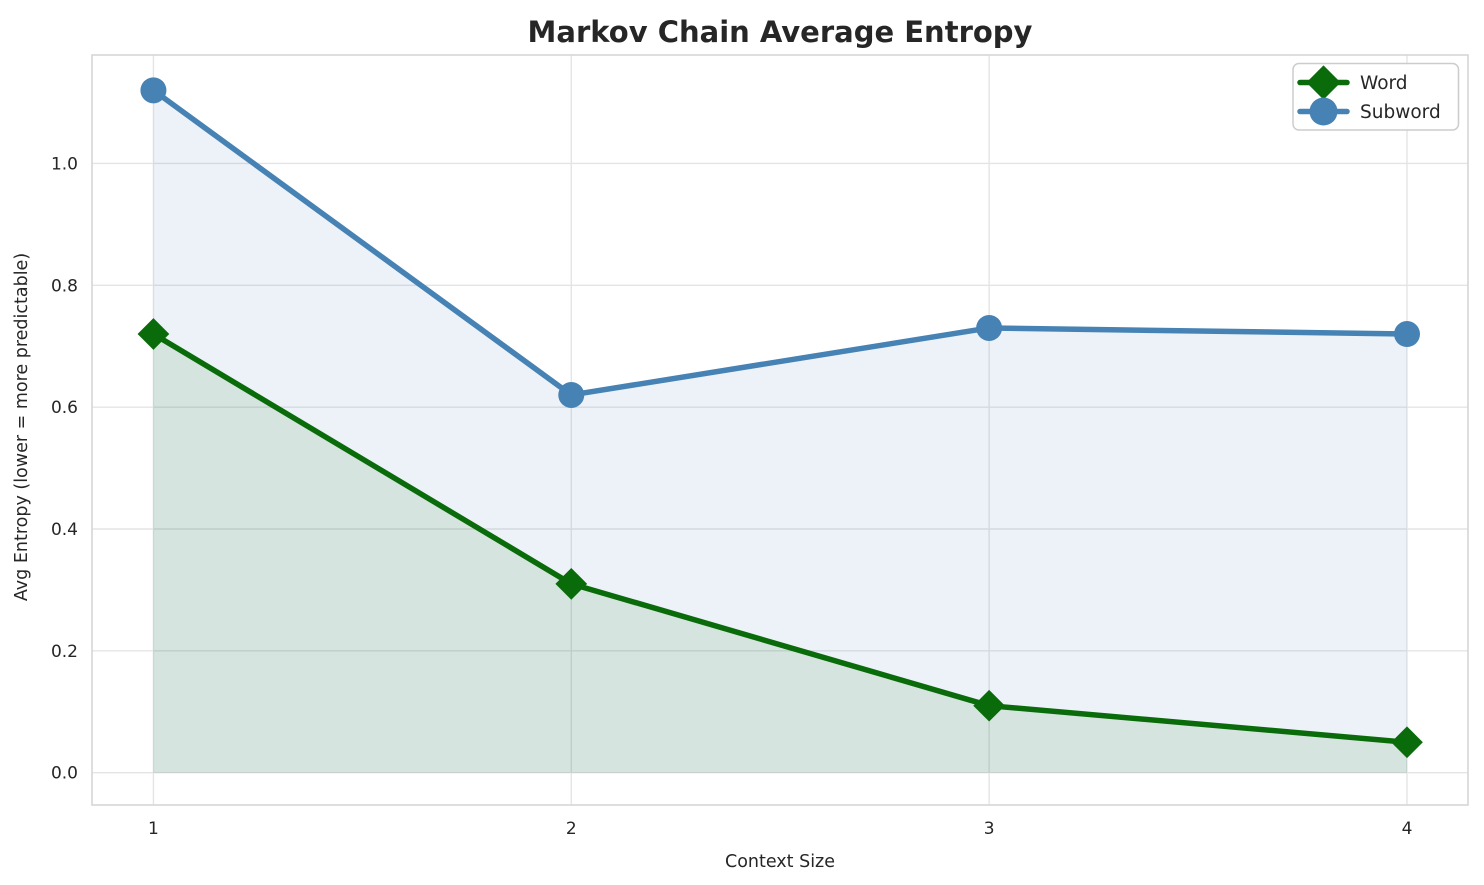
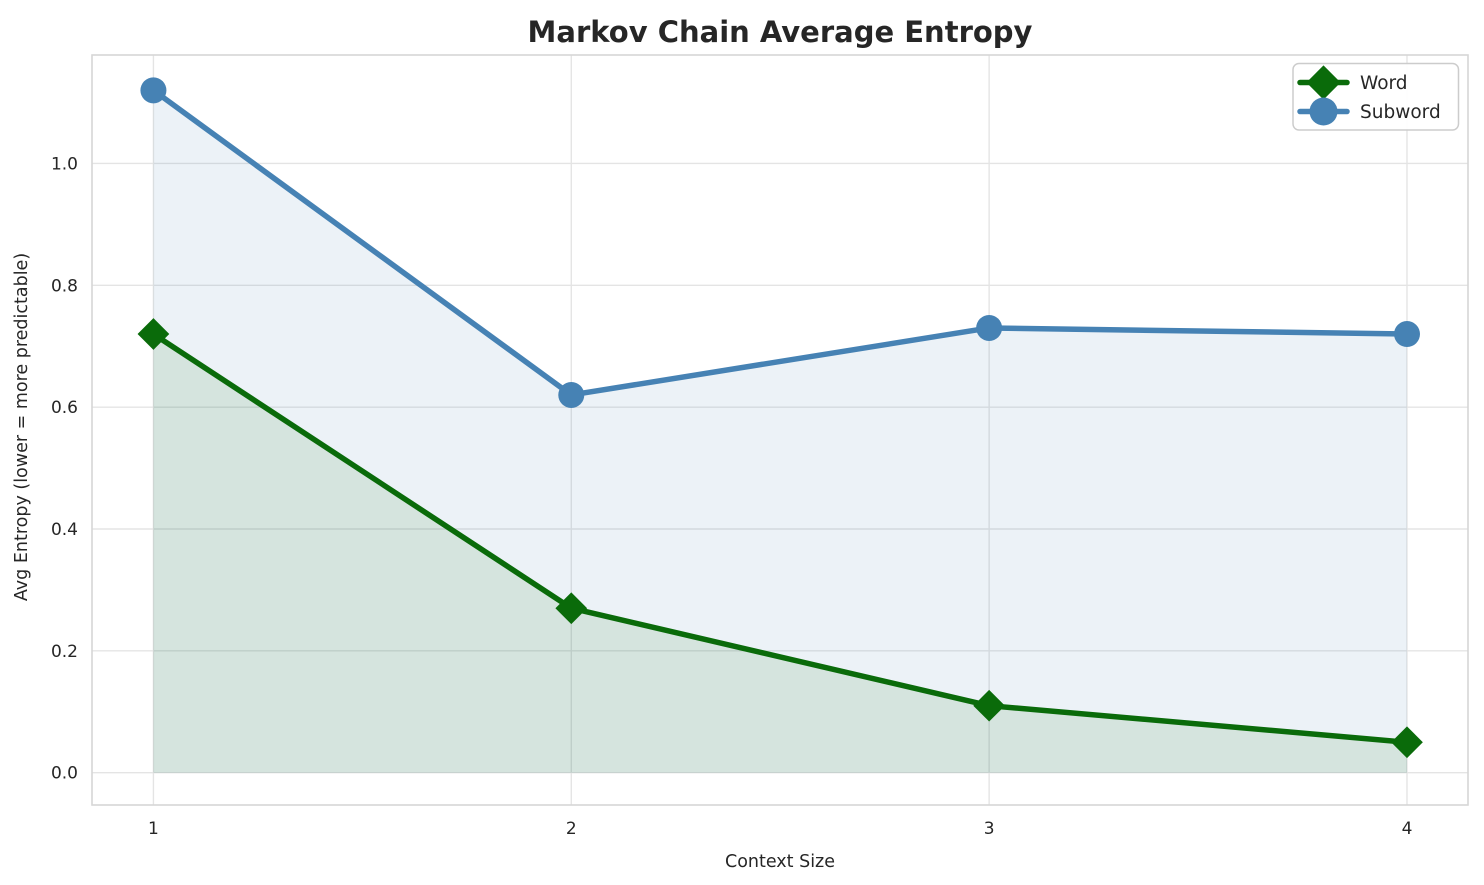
Word/2: 0.31 -> 0.27
